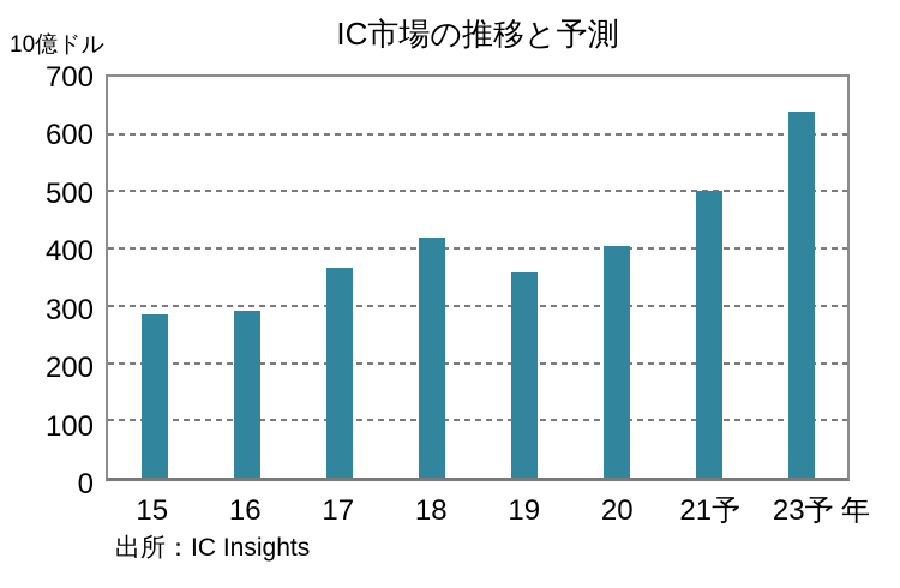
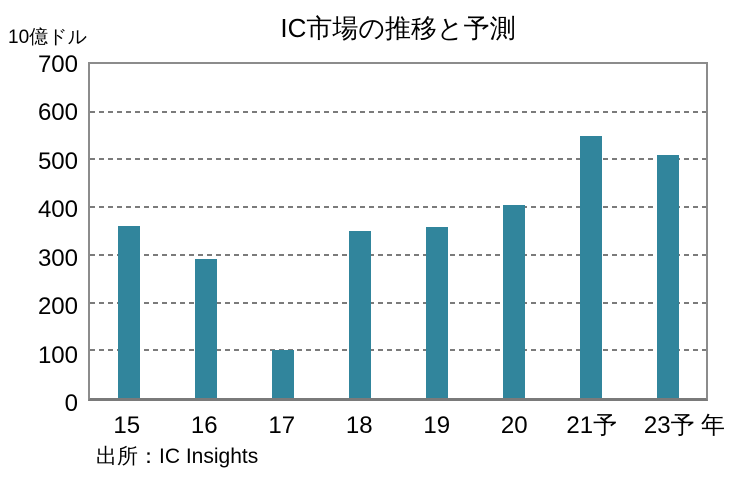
15: 280 -> 360
17: 370 -> 100
18: 420 -> 350
21予: 500 -> 550
23予: 640 -> 510
